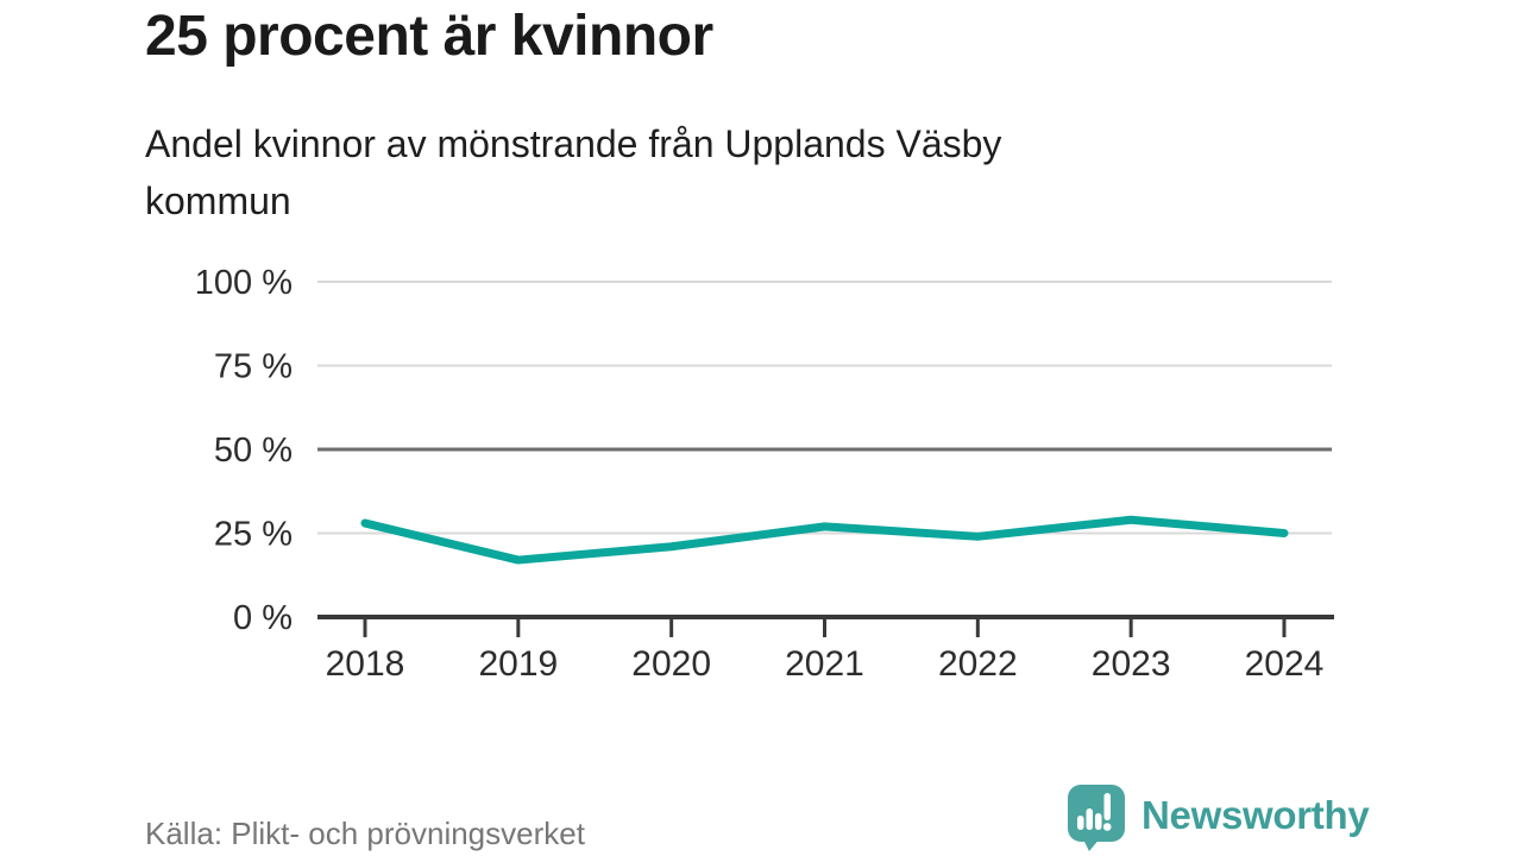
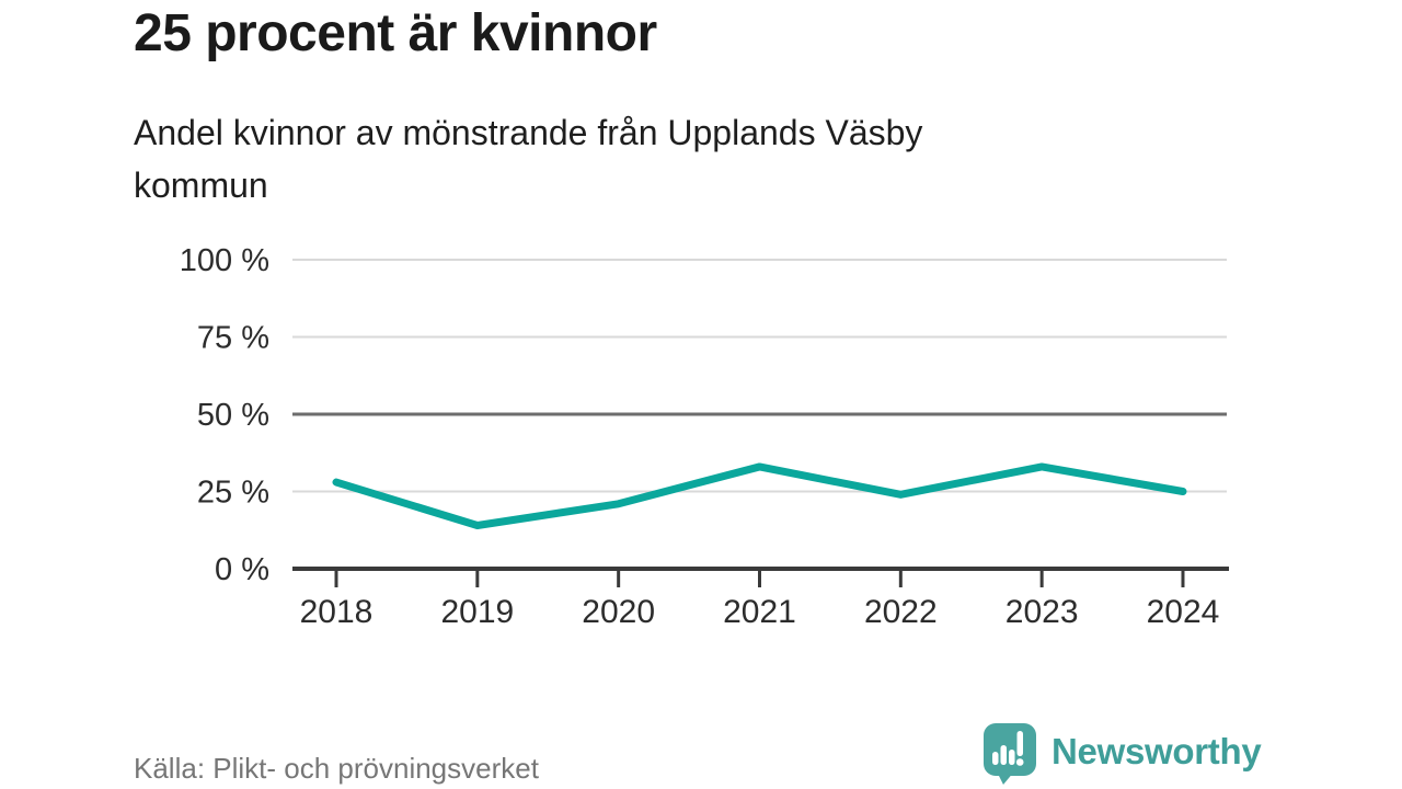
2019: 17% -> 14%
2021: 27% -> 33%
2023: 29% -> 33%
